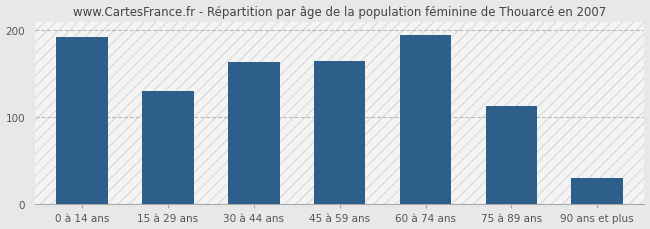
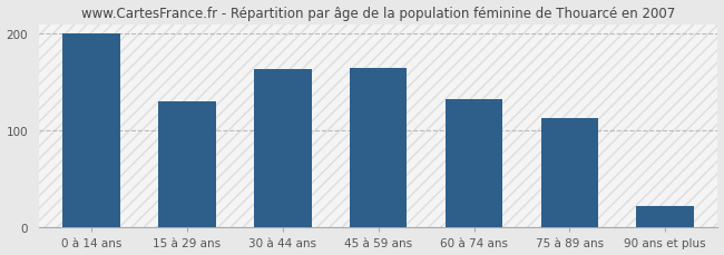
0 à 14 ans: 192 -> 200
60 à 74 ans: 194 -> 132
90 ans et plus: 30 -> 22
